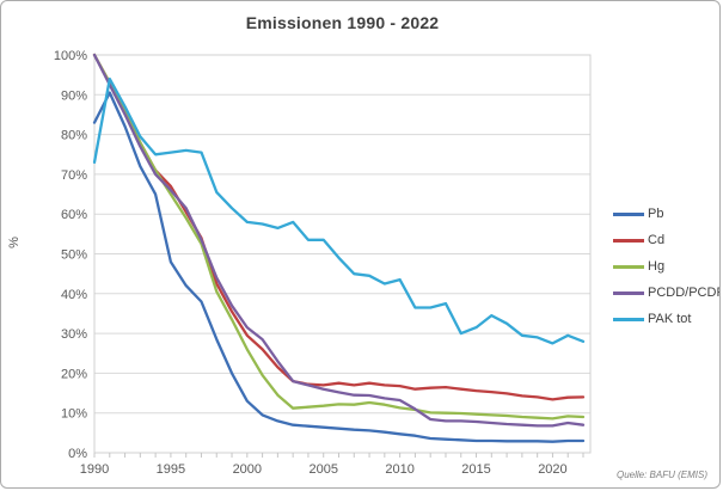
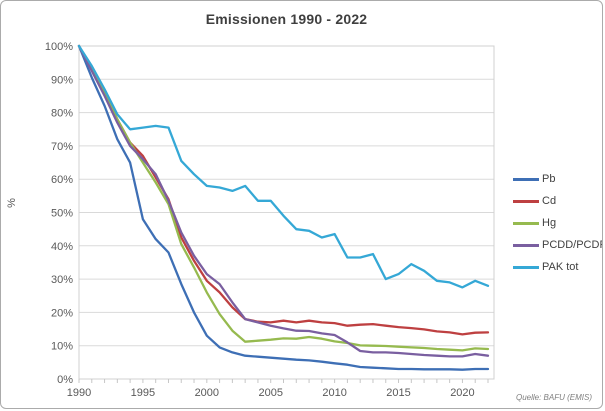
Pb/1990: 83% -> 100%
PAK tot/1990: 73% -> 100%
